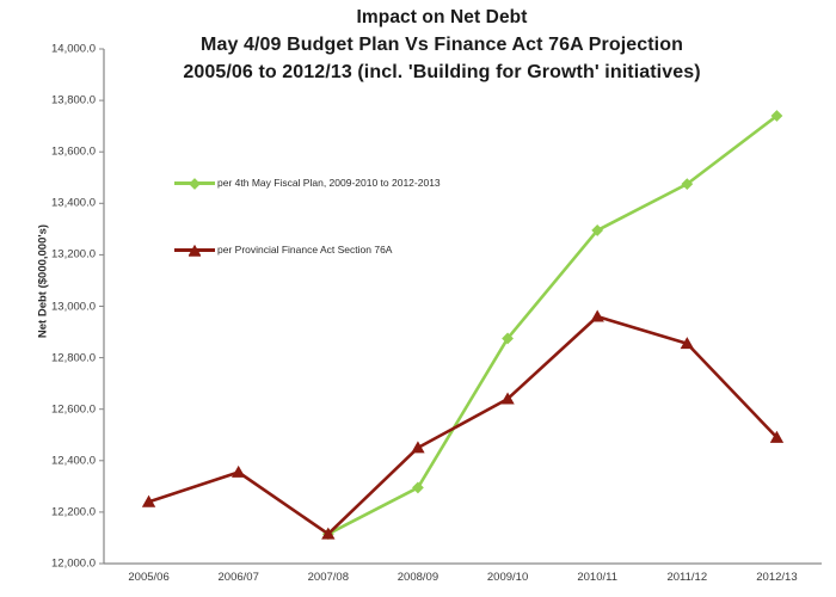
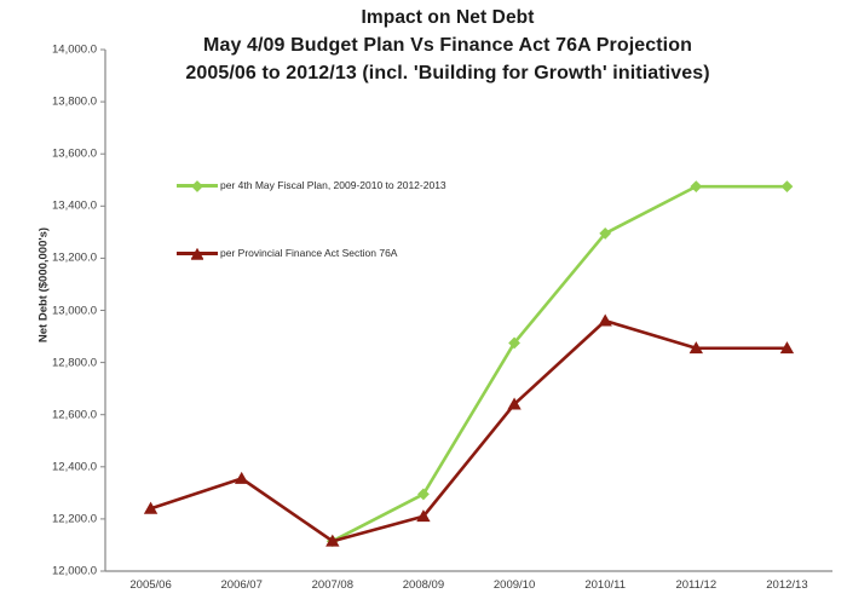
per Provincial Finance Act Section 76A/2008/09: 12450 -> 12210
per 4th May Fiscal Plan, 2009-2010 to 2012-2013/2012/13: 13740 -> 13480
per Provincial Finance Act Section 76A/2012/13: 12490 -> 12860
